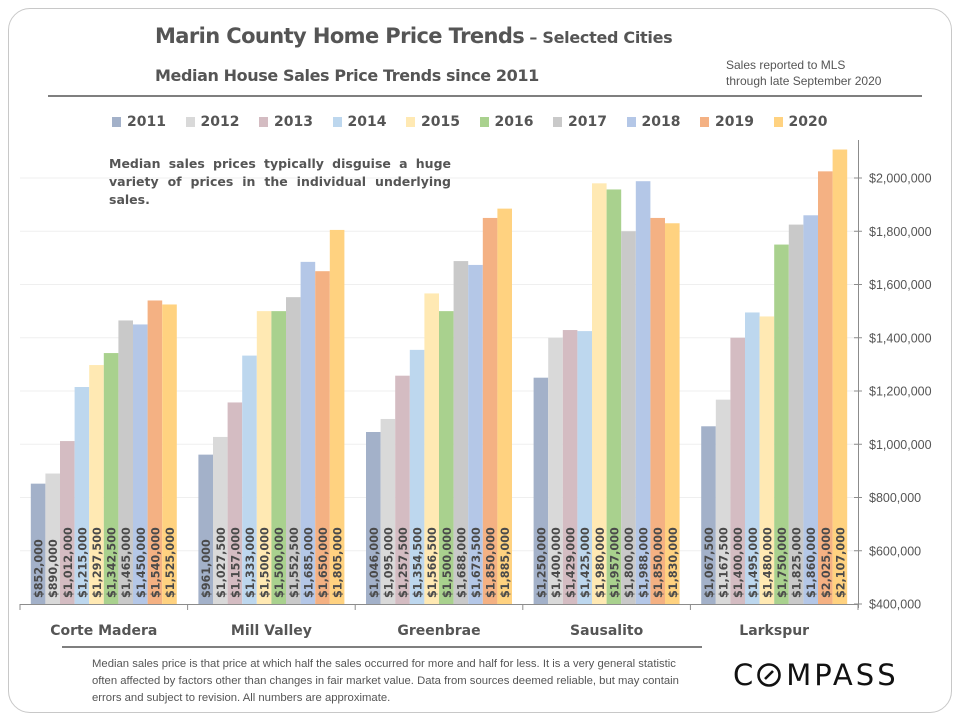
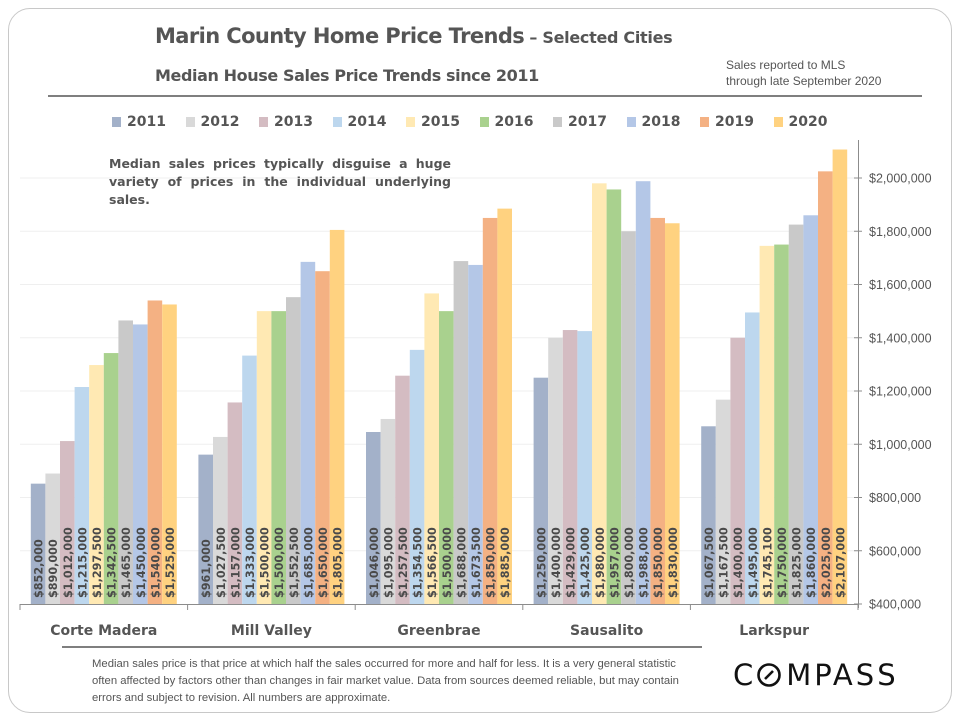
2015/Larkspur: $1,480,000 -> $1,745,100
